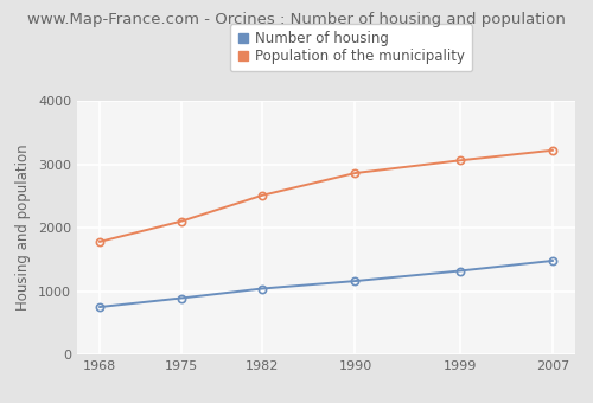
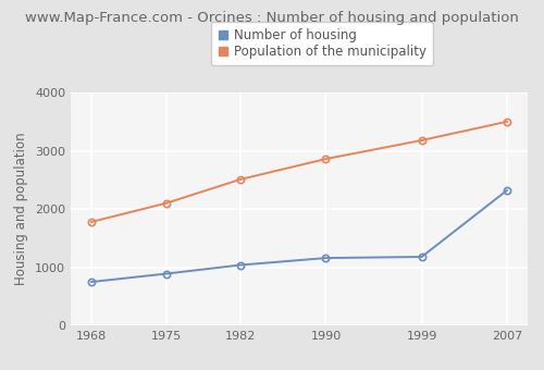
Number of housing/1999: 1320 -> 1180
Population of the municipality/1999: 3060 -> 3180
Number of housing/2007: 1480 -> 2320
Population of the municipality/2007: 3220 -> 3500
